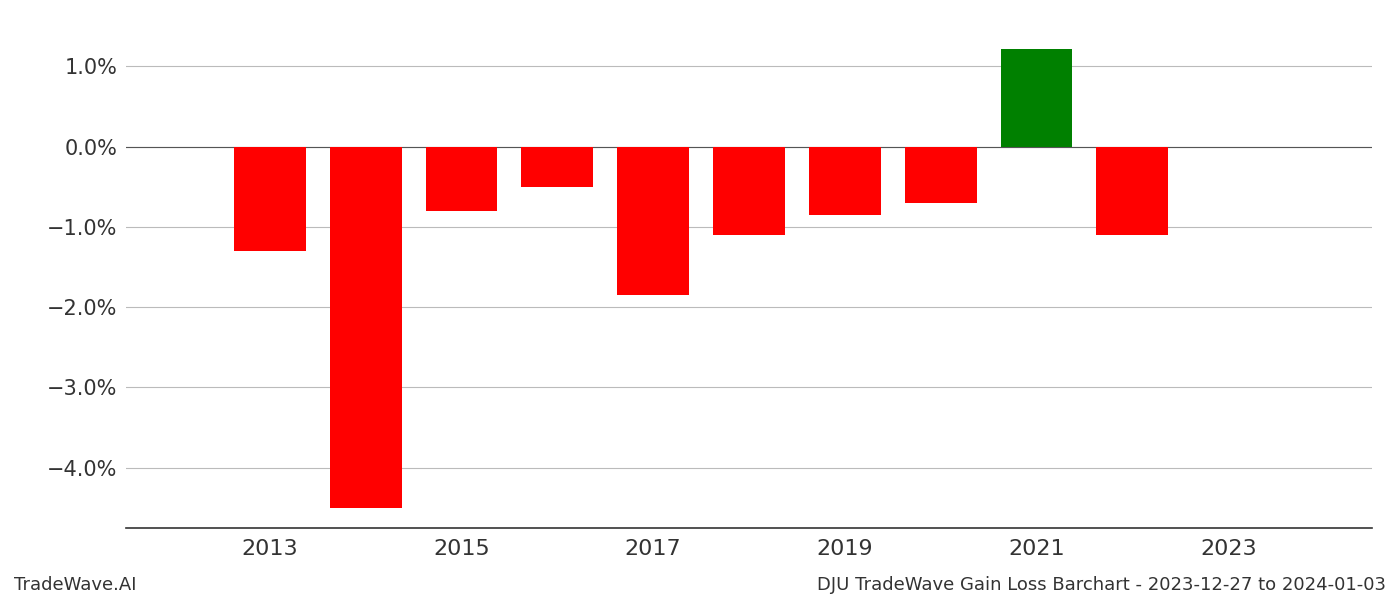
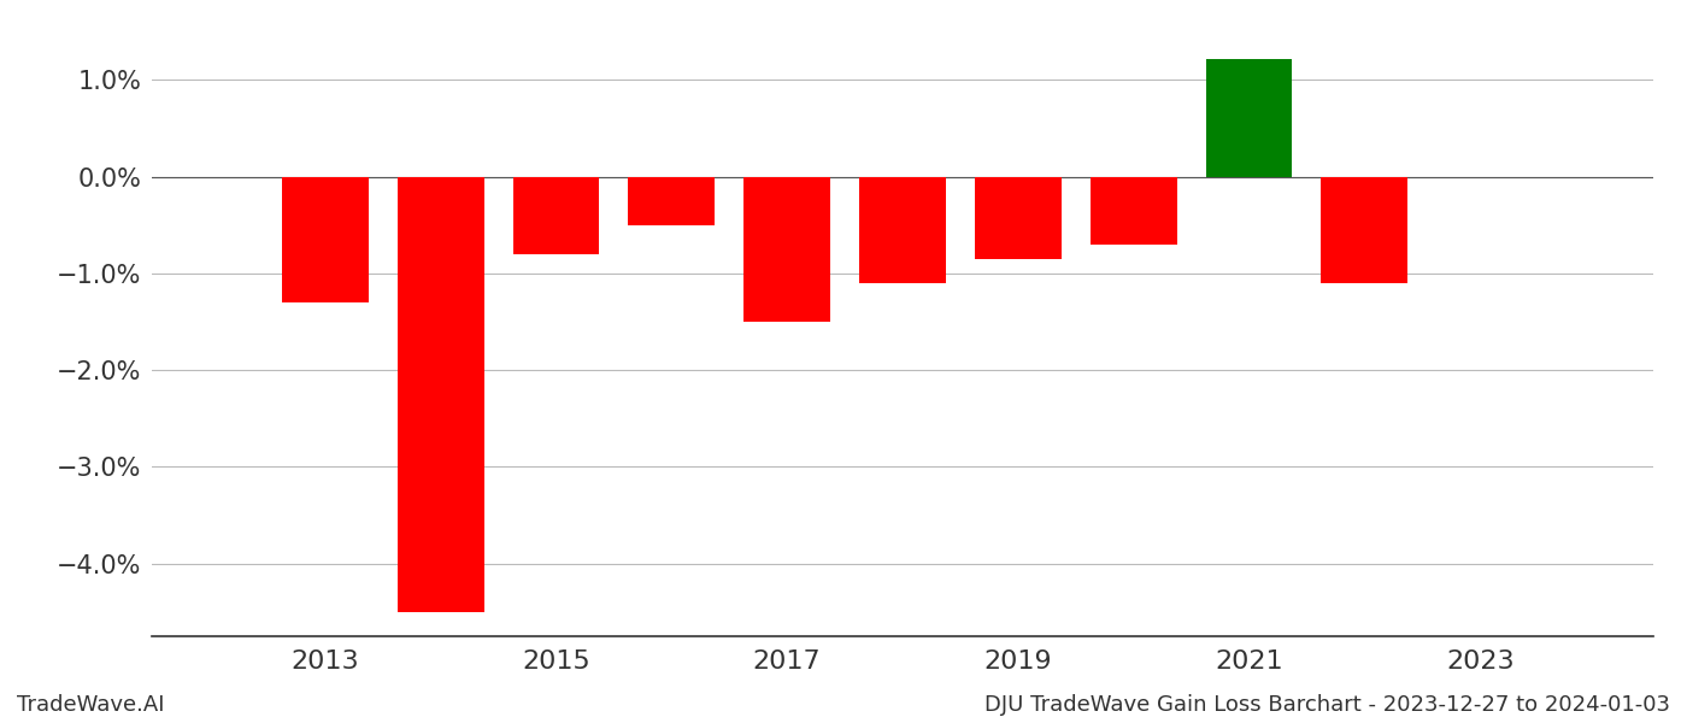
2017: -1.85% -> -1.50%
